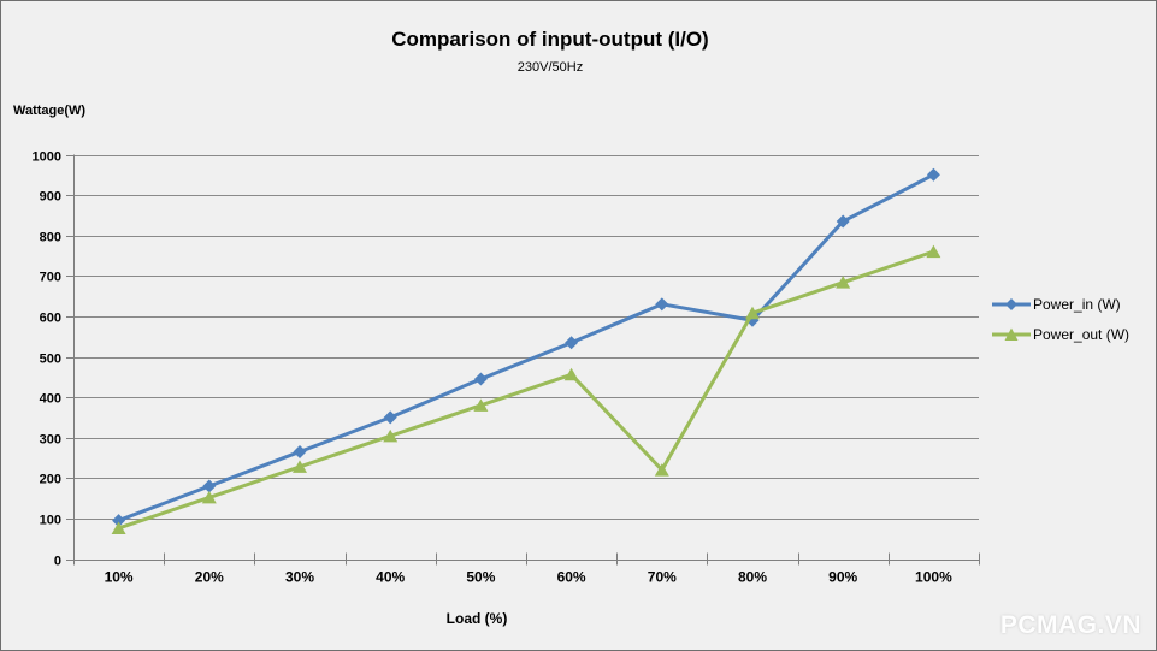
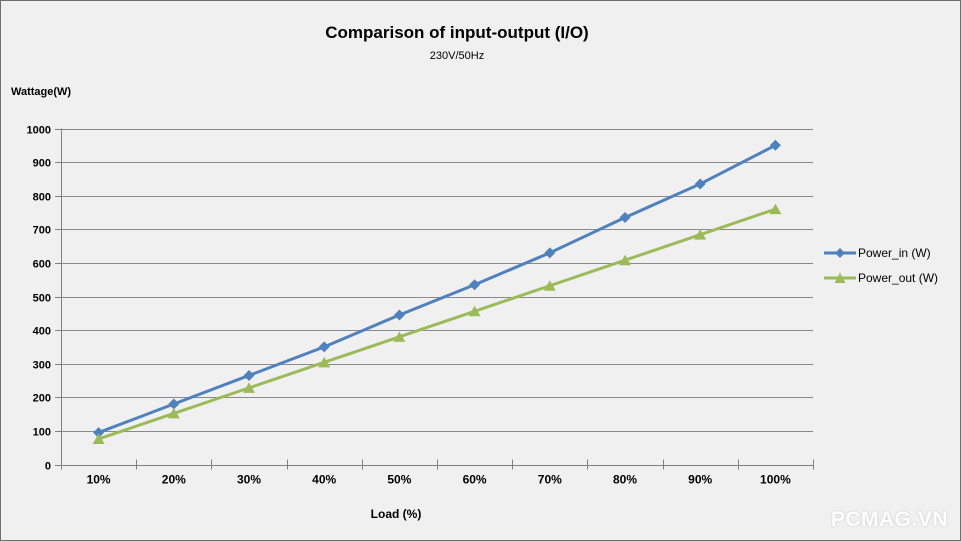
Power_out (W)/70%: 220 -> 530
Power_in (W)/80%: 590 -> 740
